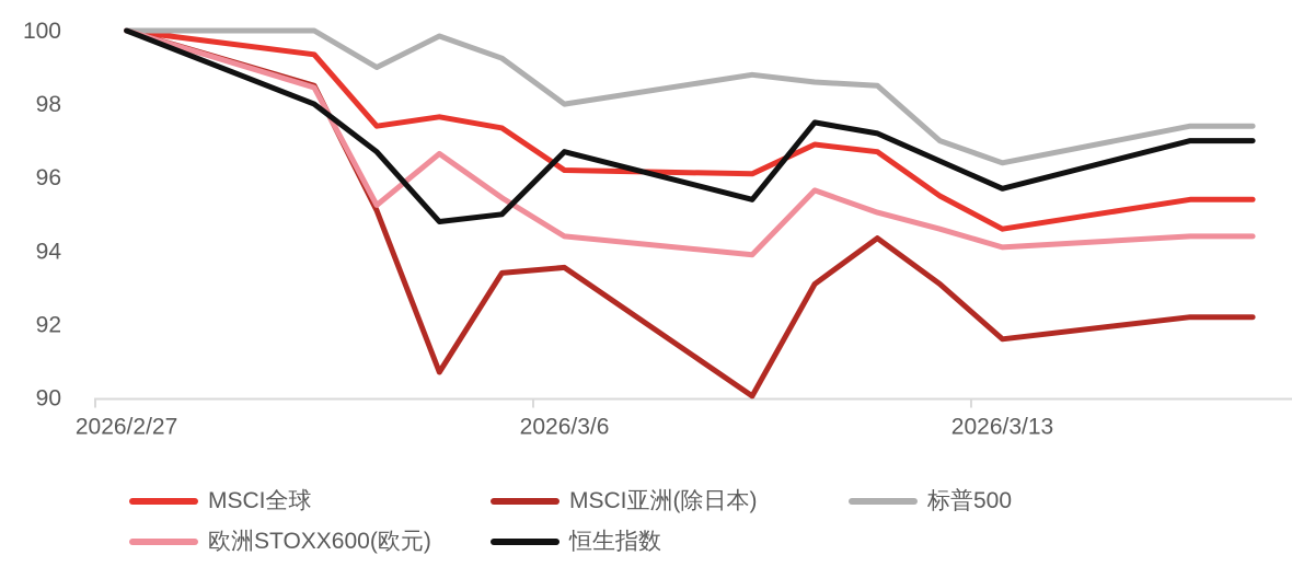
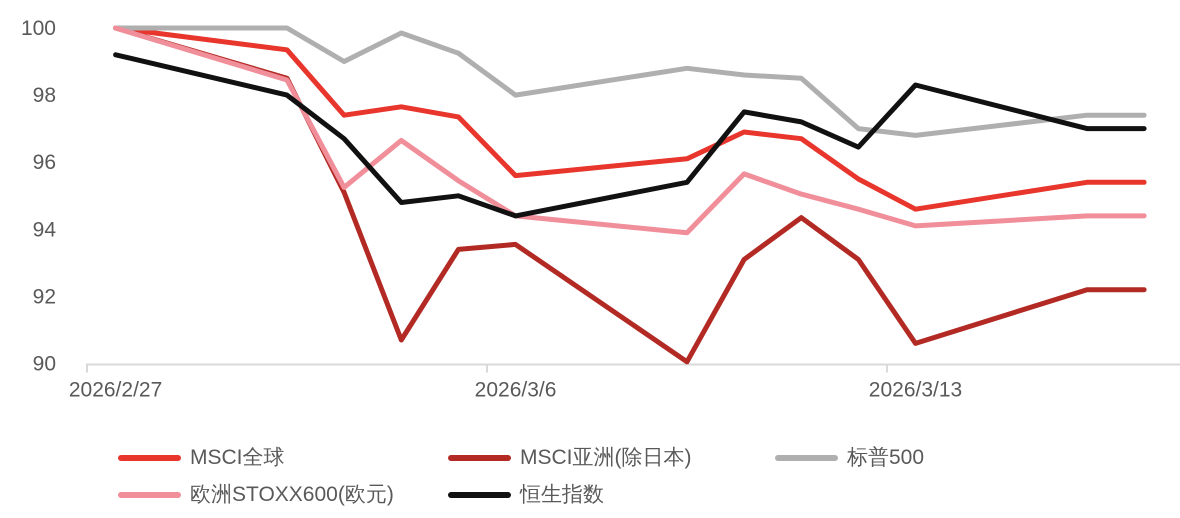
恒生指数/2026/2/27: 100.0 -> 99.2
MSCI全球/2026/3/6: 96.2 -> 95.6
恒生指数/2026/3/6: 96.7 -> 94.4
MSCI亚洲(除日本)/2026/3/13: 91.6 -> 90.6
标普500/2026/3/13: 96.4 -> 96.8
恒生指数/2026/3/13: 95.7 -> 98.3
